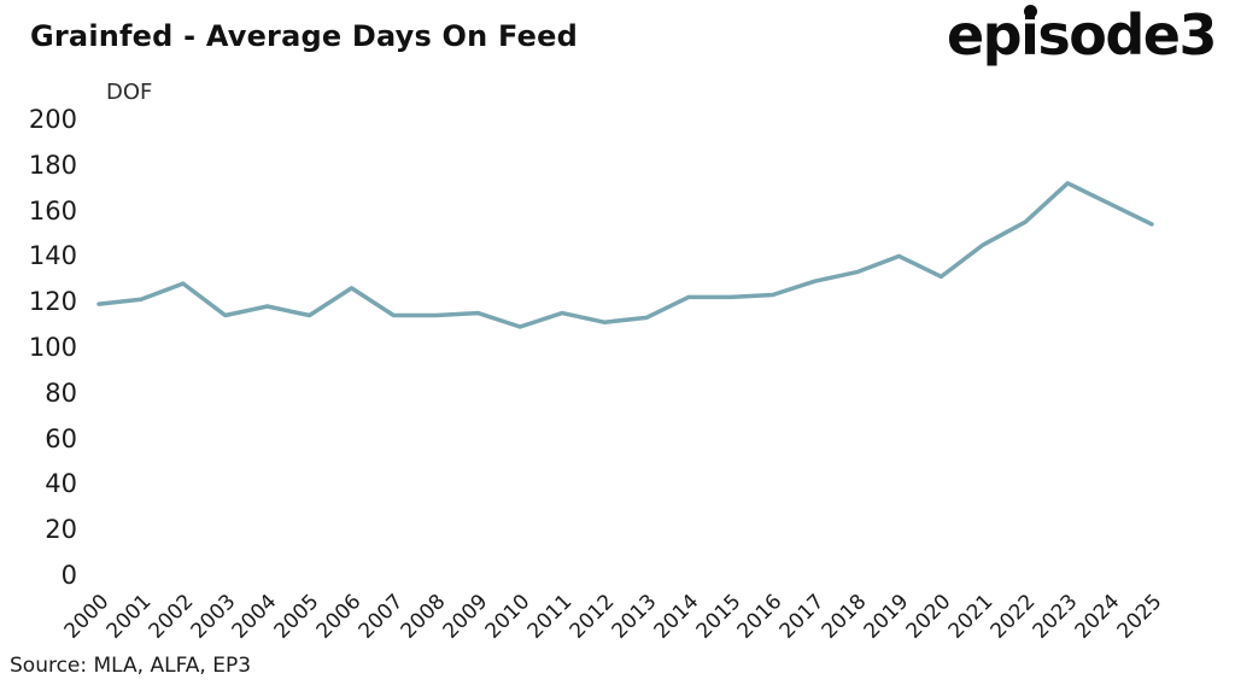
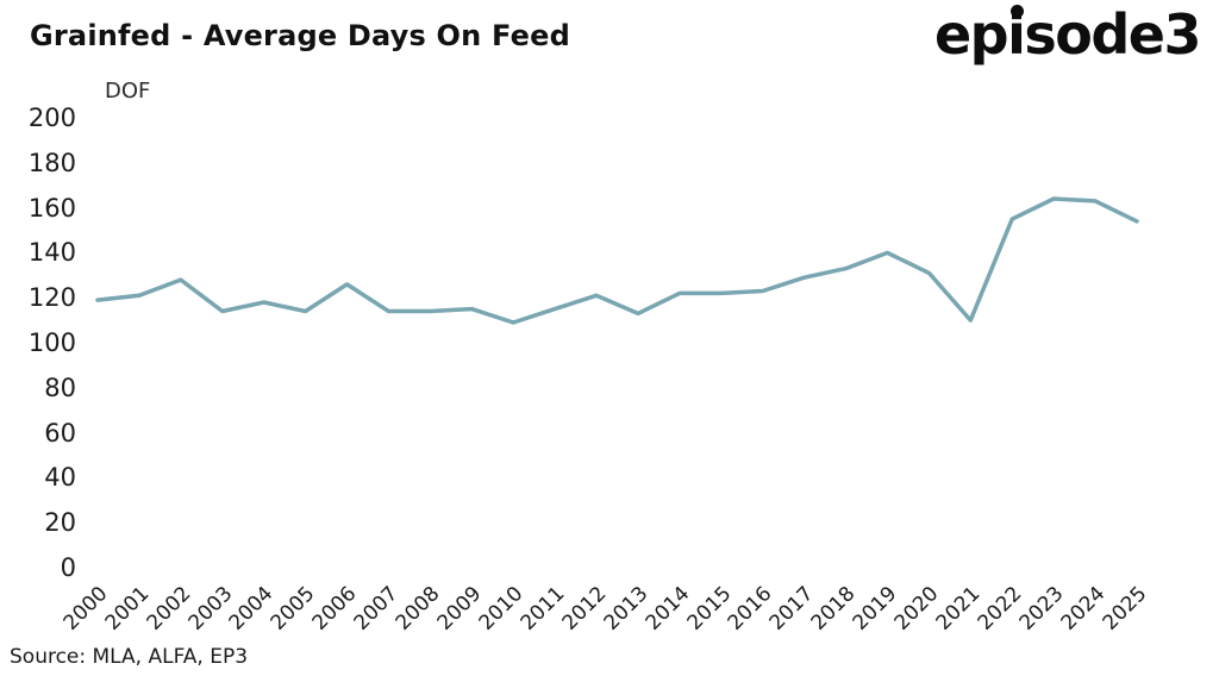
2012: 111 -> 121
2021: 145 -> 110
2023: 172 -> 164
